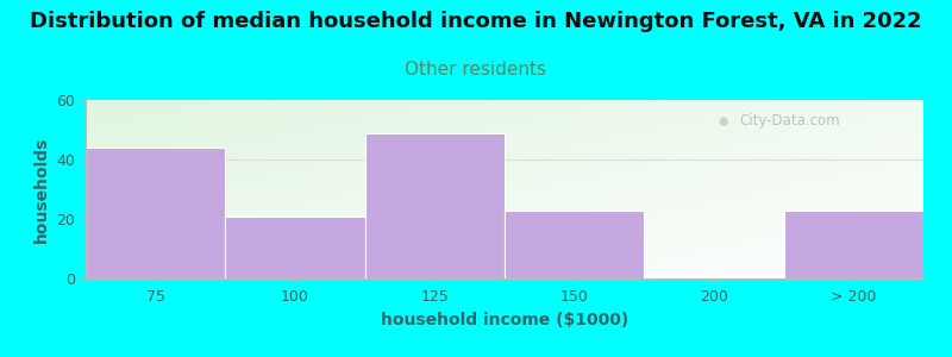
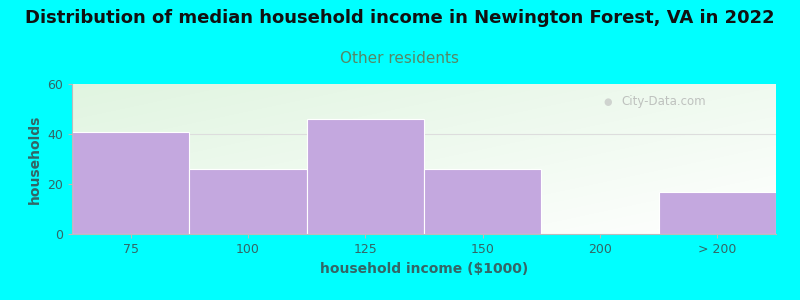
75: 44 -> 41
100: 21 -> 26
125: 49 -> 46
150: 23 -> 26
> 200: 23 -> 17
